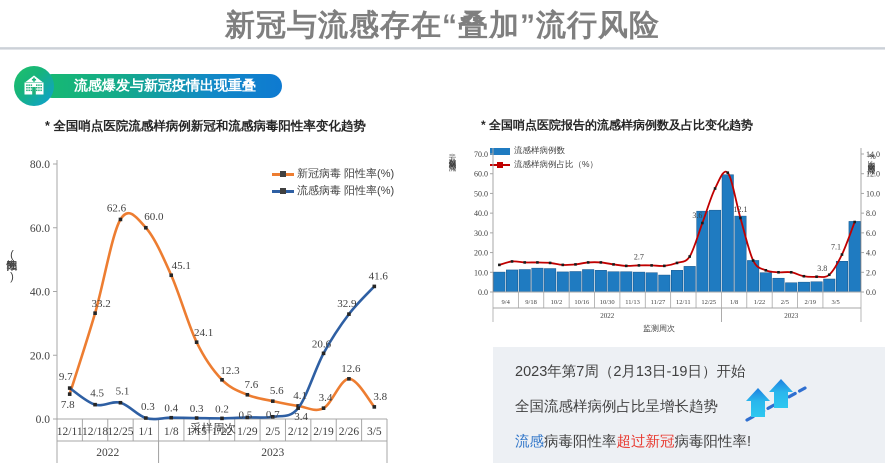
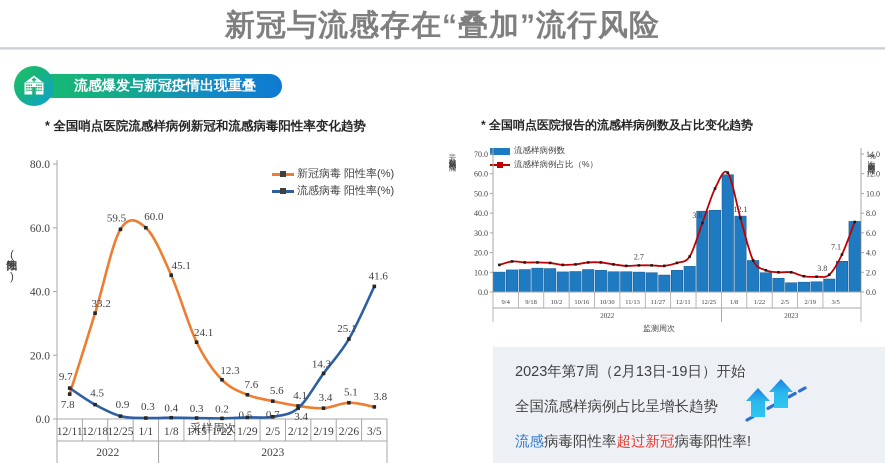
* 全国哨点医院流感样病例新冠和流感病毒阳性率变化趋势/新冠病毒 阳性率(%)/12/25: 62.6 -> 59.5
* 全国哨点医院流感样病例新冠和流感病毒阳性率变化趋势/流感病毒 阳性率(%)/12/25: 5.1 -> 0.9
* 全国哨点医院流感样病例新冠和流感病毒阳性率变化趋势/流感病毒 阳性率(%)/2/19: 20.6 -> 14.3
* 全国哨点医院流感样病例新冠和流感病毒阳性率变化趋势/新冠病毒 阳性率(%)/2/26: 12.6 -> 5.1
* 全国哨点医院流感样病例新冠和流感病毒阳性率变化趋势/流感病毒 阳性率(%)/2/26: 32.9 -> 25.1
